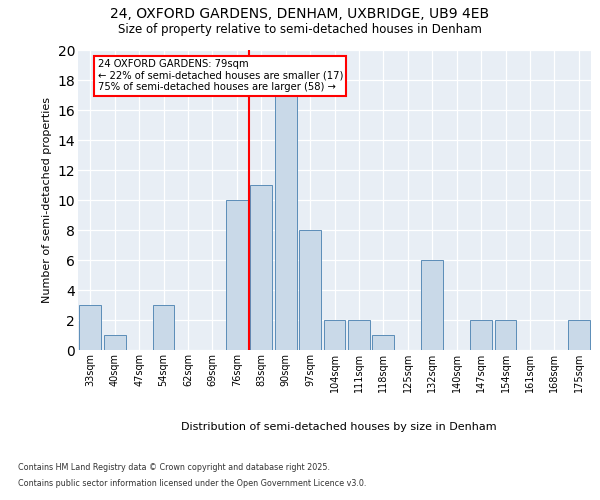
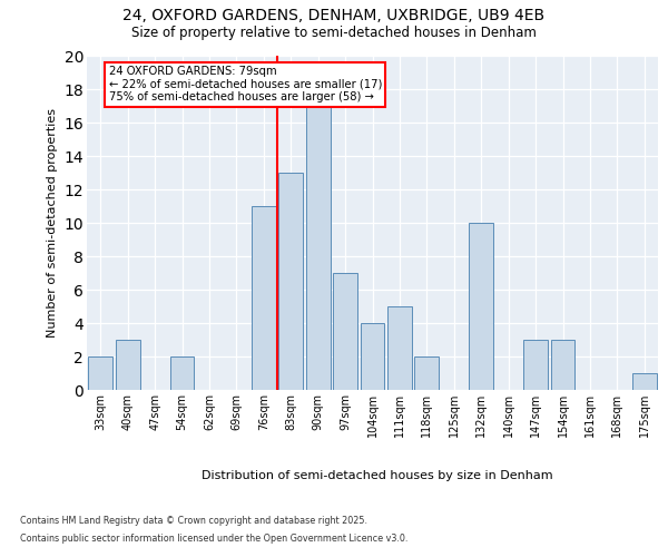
33sqm: 3 -> 2
40sqm: 1 -> 3
54sqm: 3 -> 2
76sqm: 10 -> 11
83sqm: 11 -> 13
97sqm: 8 -> 7
104sqm: 2 -> 4
111sqm: 2 -> 5
118sqm: 1 -> 2
132sqm: 6 -> 10
147sqm: 2 -> 3
154sqm: 2 -> 3
175sqm: 2 -> 1
